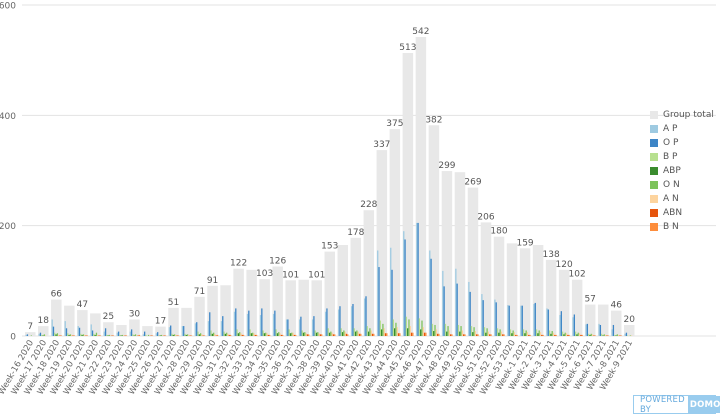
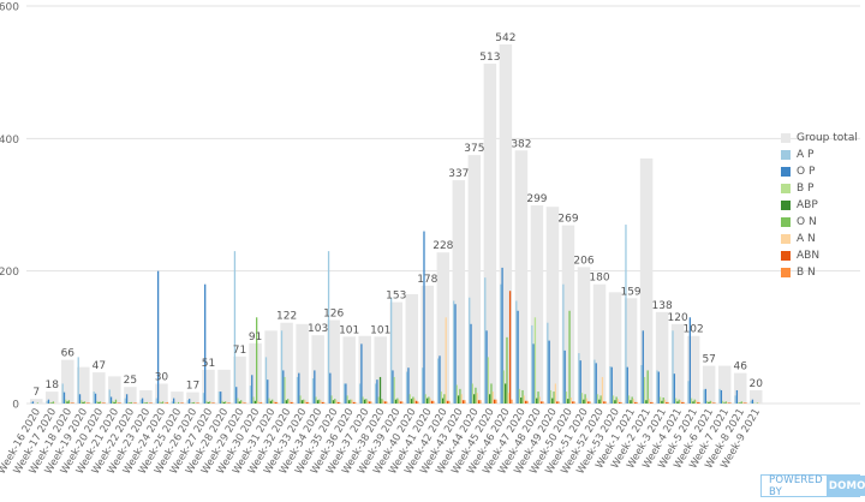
A P/Week-19 2020: 30 -> 70
O P/Week-24 2020: 10 -> 200
O P/Week-27 2020: 20 -> 180
A P/Week-29 2020: 20 -> 230
O N/Week-30 2020: 10 -> 130
Group total/Week-31 2020: 90 -> 110
A P/Week-31 2020: 30 -> 70
A P/Week-32 2020: 40 -> 110
B P/Week-32 2020: 10 -> 40
A P/Week-35 2020: 40 -> 230
O P/Week-37 2020: 40 -> 90
ABP/Week-38 2020: 10 -> 40
A P/Week-39 2020: 40 -> 160
B P/Week-39 2020: 10 -> 40
O P/Week-41 2020: 60 -> 260
A N/Week-42 2020: 10 -> 130
O P/Week-43 2020: 120 -> 150
O P/Week-45 2020: 180 -> 110
B P/Week-45 2020: 40 -> 70
A P/Week-46 2020: 200 -> 180
B P/Week-46 2020: 30 -> 50
ABP/Week-46 2020: 10 -> 30
O N/Week-46 2020: 30 -> 100
ABN/Week-46 2020: 10 -> 170
B P/Week-48 2020: 20 -> 130
A N/Week-49 2020: 10 -> 30
A P/Week-50 2020: 100 -> 180
O N/Week-50 2020: 20 -> 140
A N/Week-52 2020: 10 -> 40
A P/Week-1 2021: 60 -> 270
Group total/Week-2 2021: 160 -> 370
O P/Week-2 2021: 60 -> 110
B P/Week-2 2021: 10 -> 40
O N/Week-2 2021: 10 -> 50
A P/Week-4 2021: 40 -> 110
O P/Week-5 2021: 40 -> 130
